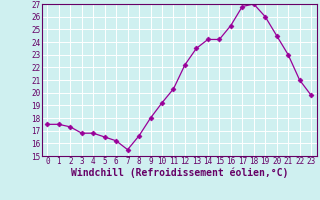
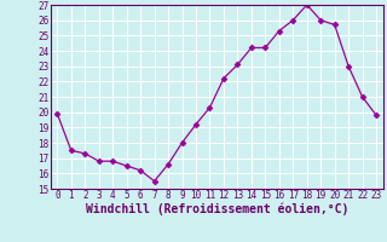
0: 17.5 -> 19.9
13: 23.5 -> 23.1
17: 26.8 -> 26.0
20: 24.5 -> 25.7
